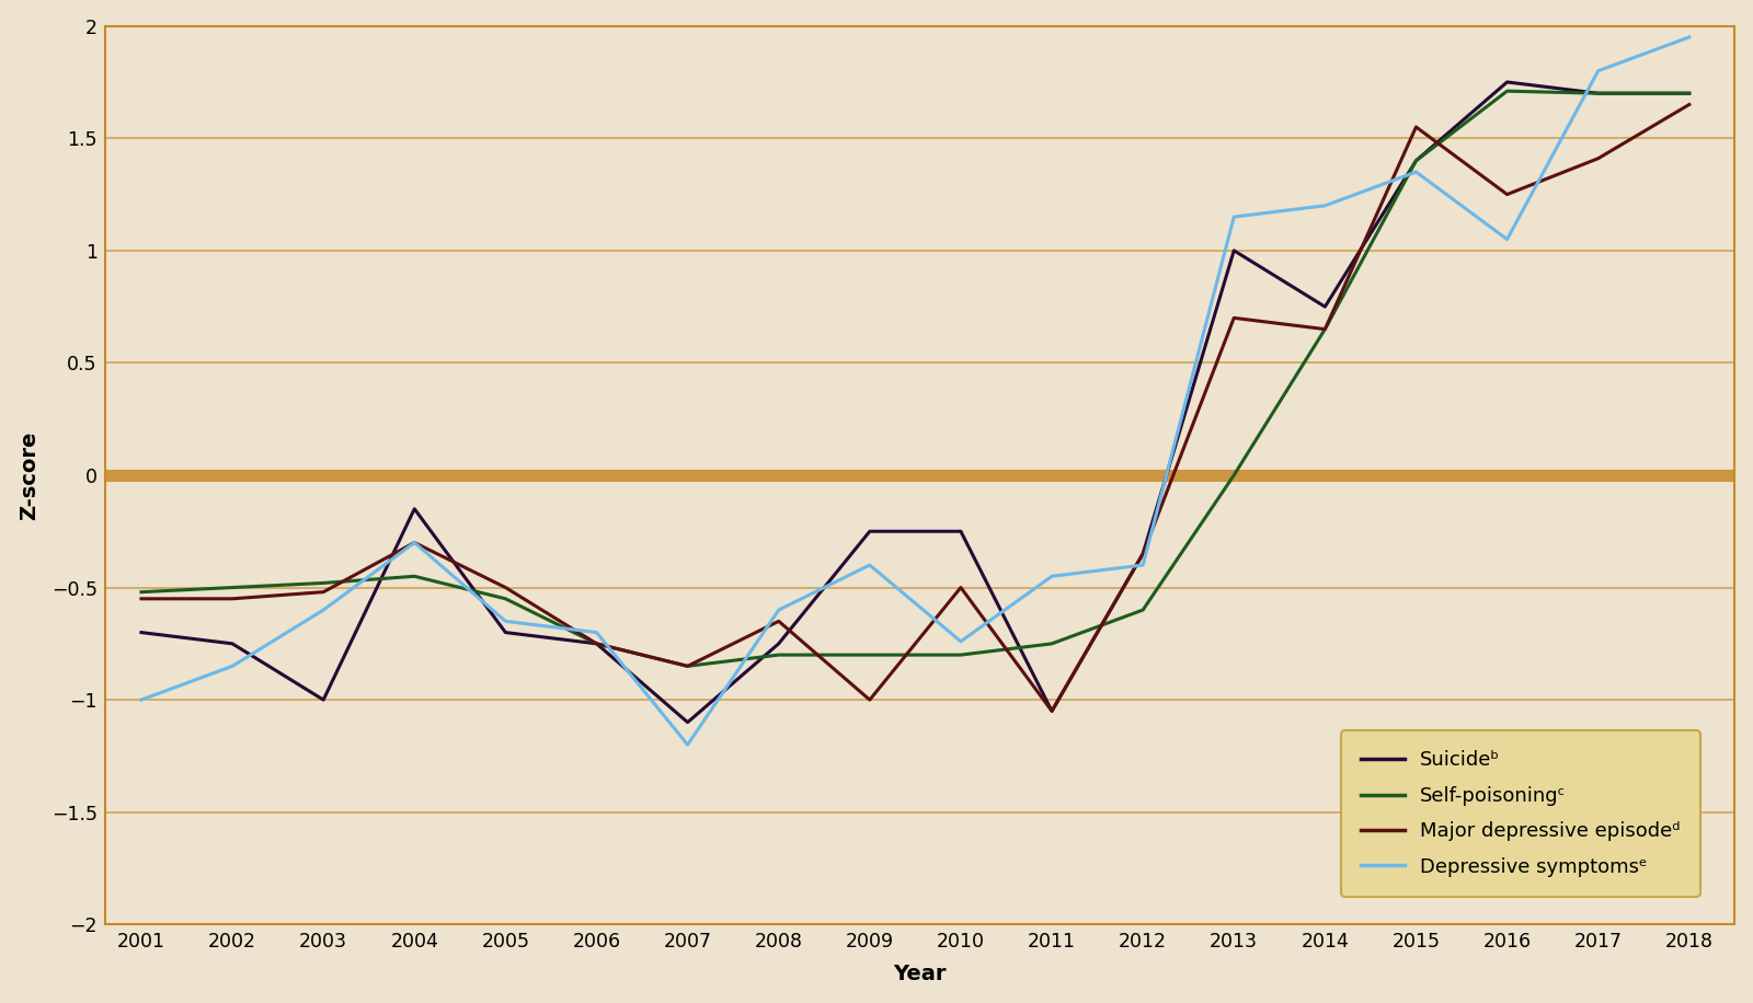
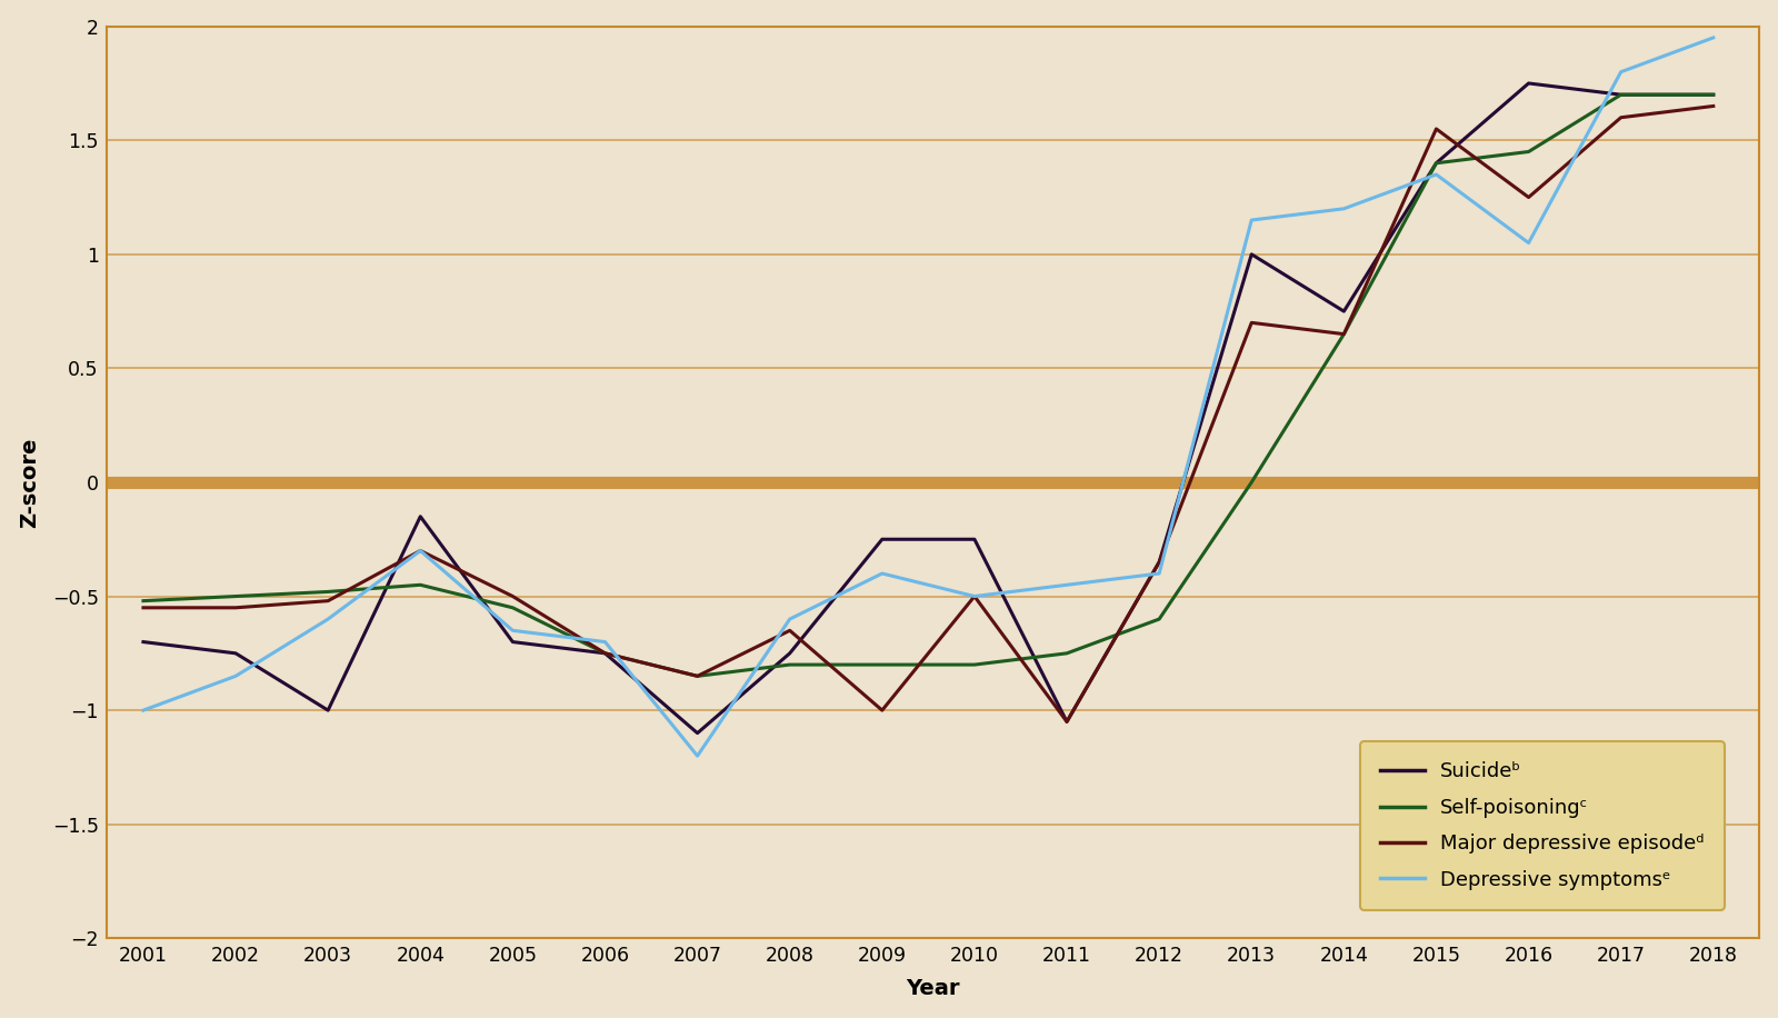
Depressive symptomsᵉ/2010: -0.74 -> -0.50
Self-poisoningᶜ/2016: 1.71 -> 1.45
Major depressive episodeᵈ/2017: 1.41 -> 1.60
